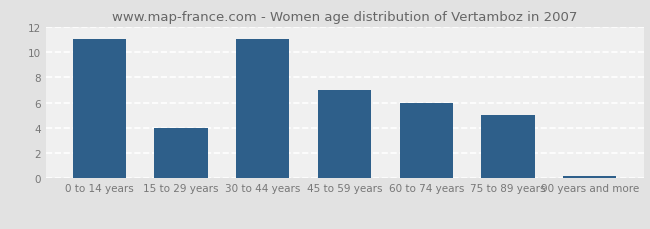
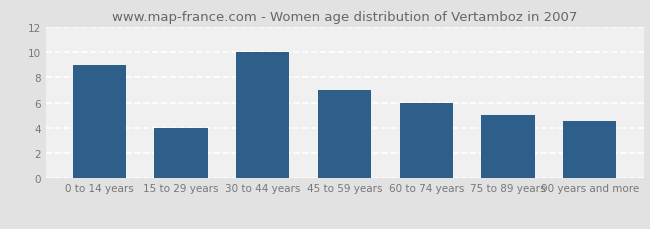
0 to 14 years: 11.0 -> 9.0
30 to 44 years: 11.0 -> 10.0
90 years and more: 0.2 -> 4.5
